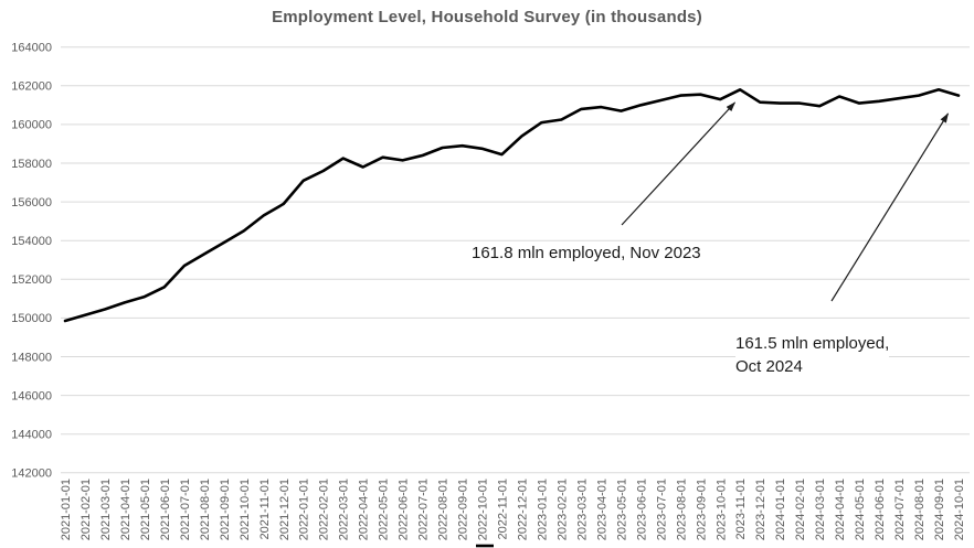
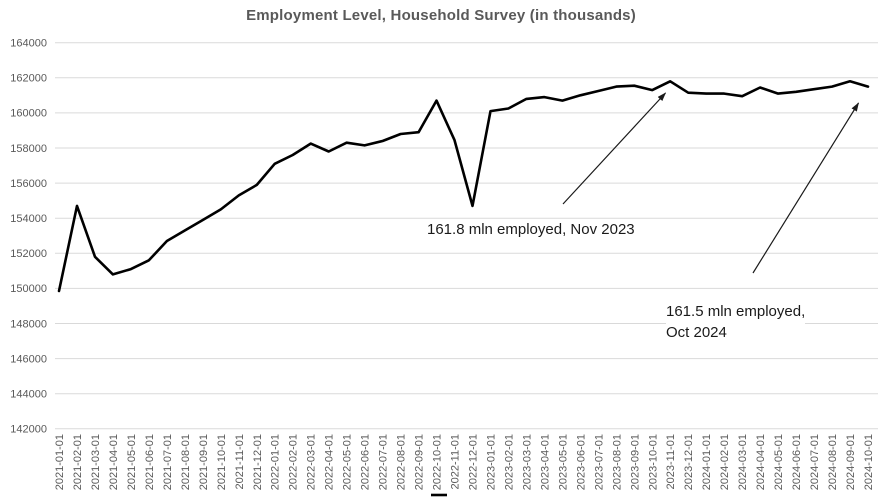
2021-02-01: 150200 -> 154700
2021-03-01: 150400 -> 151800
2022-10-01: 158800 -> 160700
2022-12-01: 159400 -> 154700
